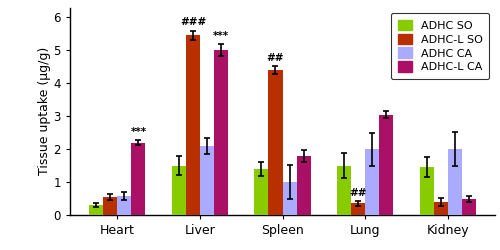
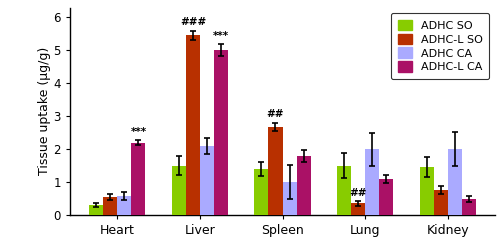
ADHC-L SO/Spleen: 4.40 -> 2.68
ADHC-L CA/Lung: 3.05 -> 1.10
ADHC-L SO/Kidney: 0.40 -> 0.75
